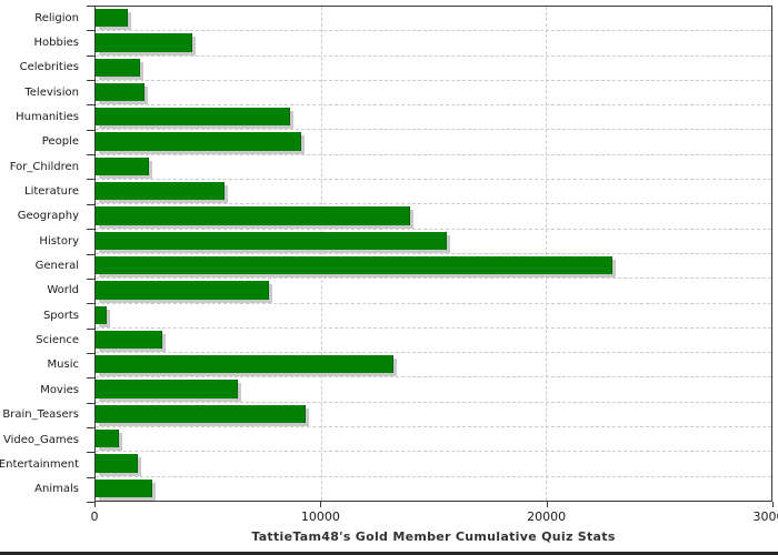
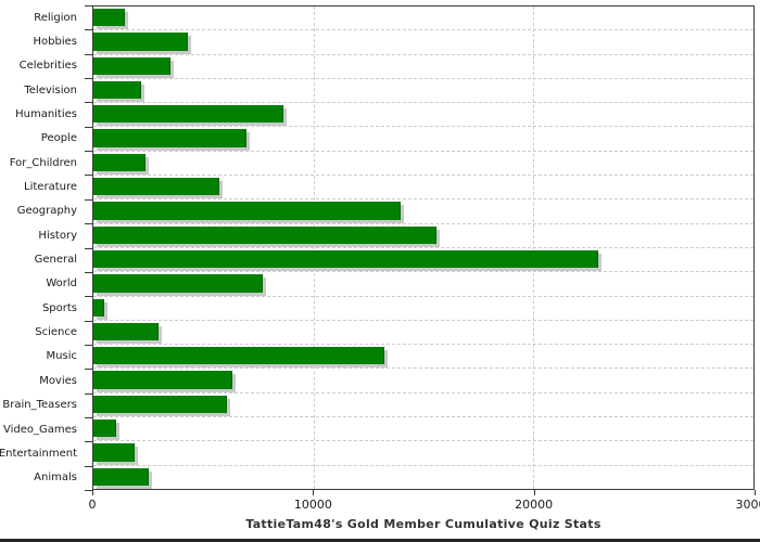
Celebrities: 1900 -> 3400
People: 9100 -> 6900
Brain_Teasers: 9300 -> 6000
